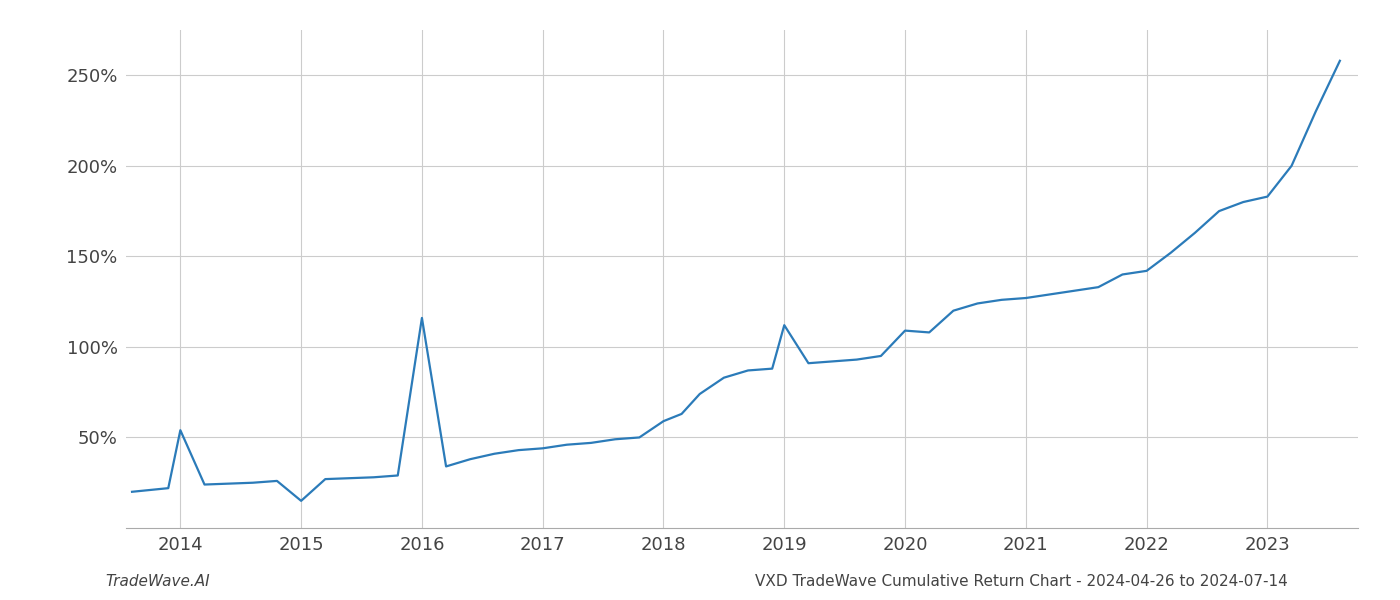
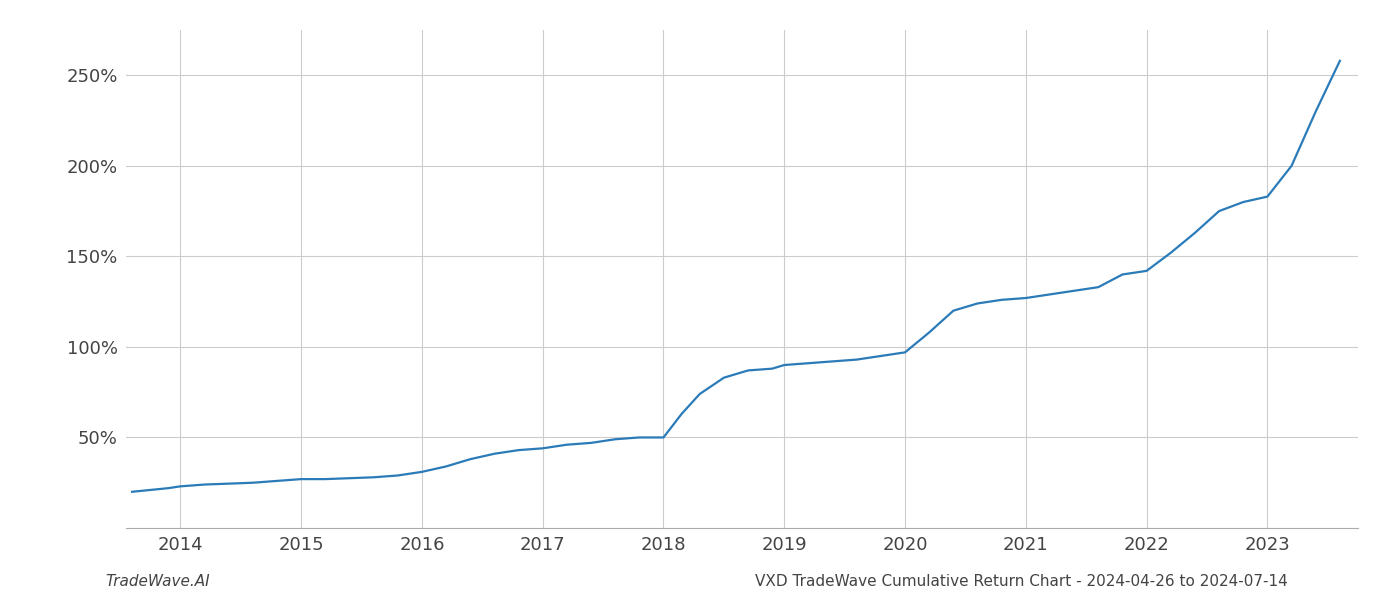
2014: 54% -> 23%
2015: 15% -> 27%
2016: 116% -> 31%
2018: 59% -> 50%
2019: 112% -> 90%
2020: 109% -> 97%
